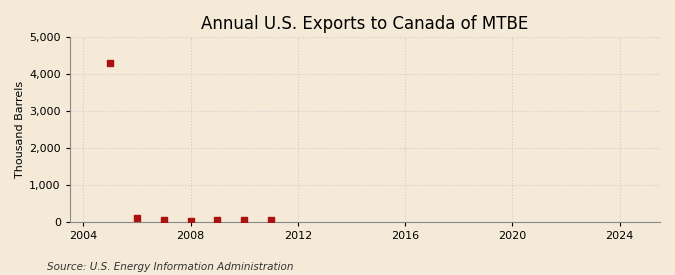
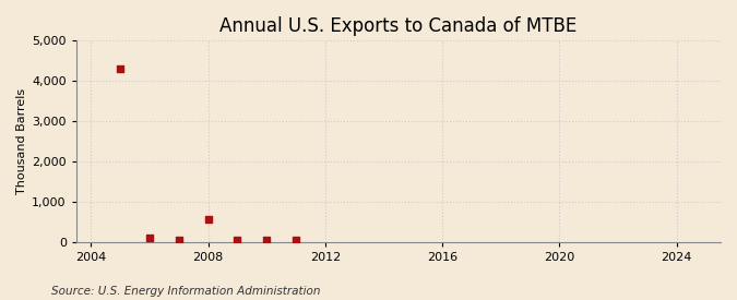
2008: 30 -> 550
